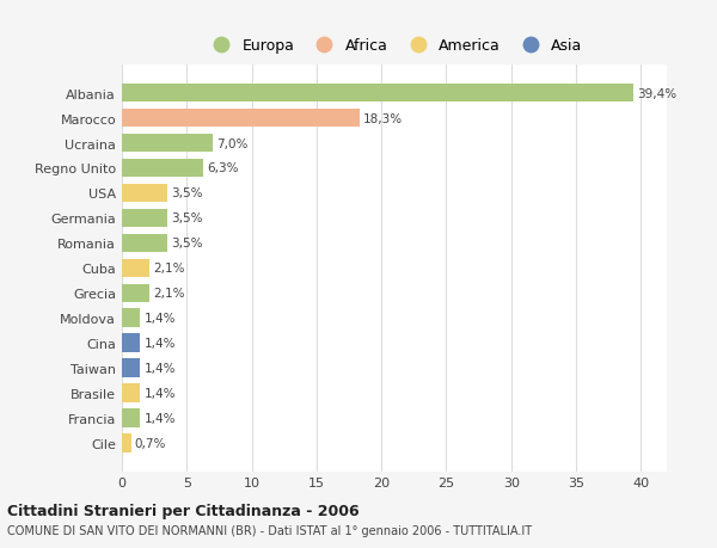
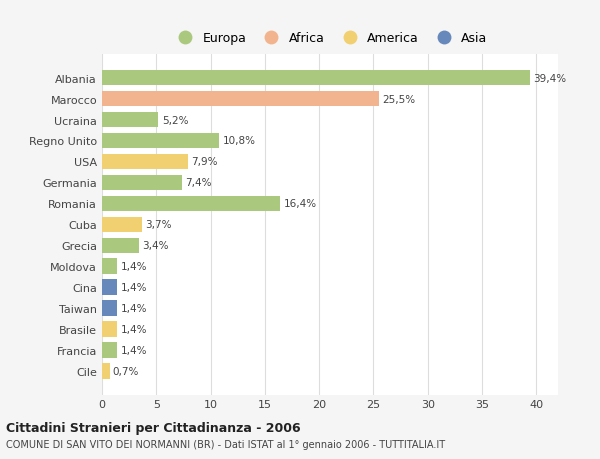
Marocco: 18,3% -> 25,5%
Ucraina: 7,0% -> 5,2%
Regno Unito: 6,3% -> 10,8%
USA: 3,5% -> 7,9%
Germania: 3,5% -> 7,4%
Romania: 3,5% -> 16,4%
Cuba: 2,1% -> 3,7%
Grecia: 2,1% -> 3,4%
